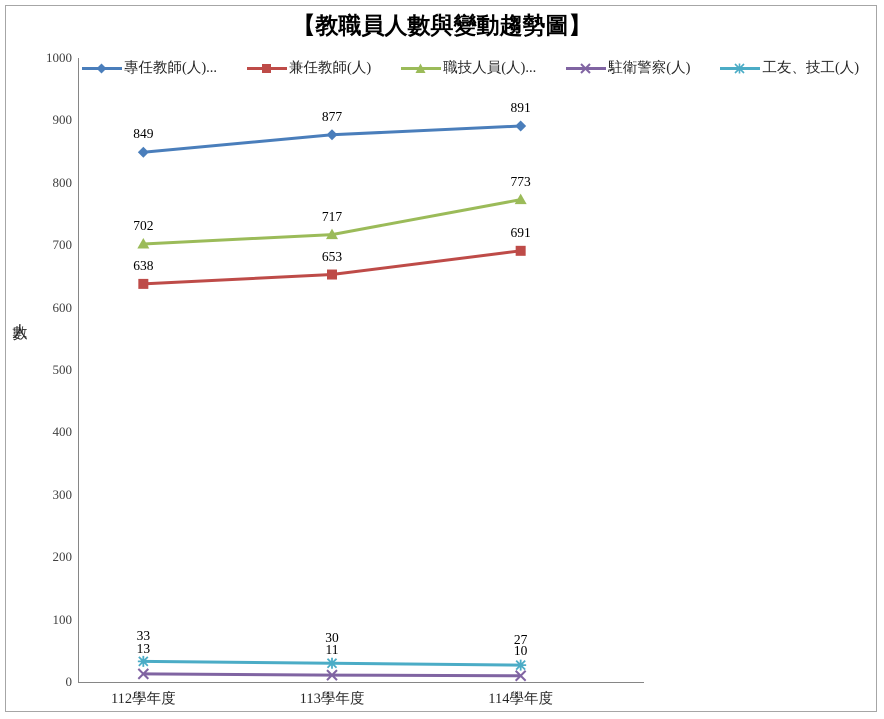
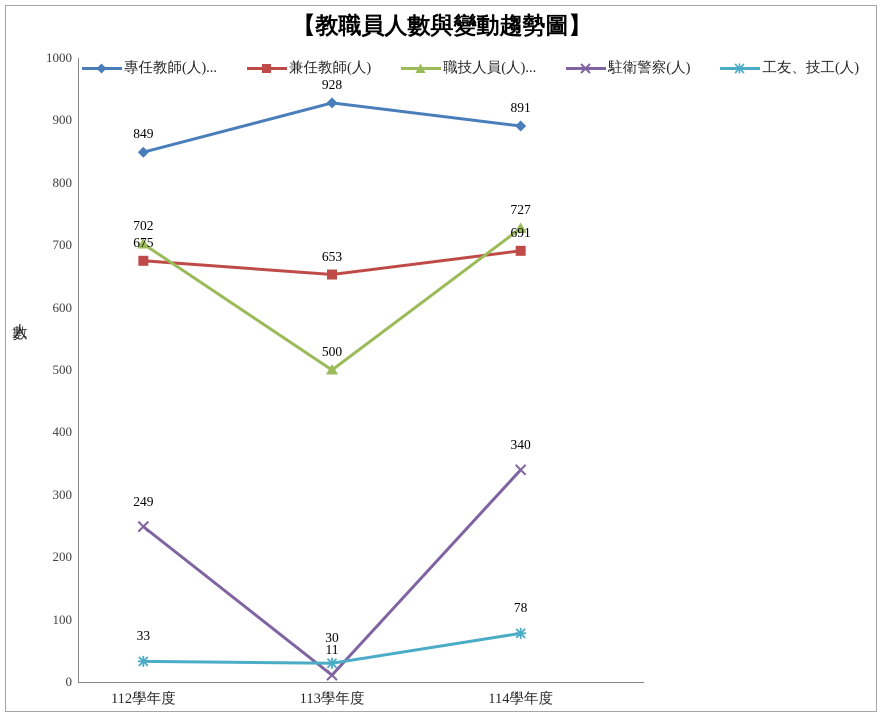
兼任教師(人)/112學年度: 638 -> 675
駐衛警察(人)/112學年度: 13 -> 249
專任教師(人).../113學年度: 877 -> 928
職技人員(人).../113學年度: 717 -> 500
職技人員(人).../114學年度: 773 -> 727
駐衛警察(人)/114學年度: 10 -> 340
工友、技工(人)/114學年度: 27 -> 78
